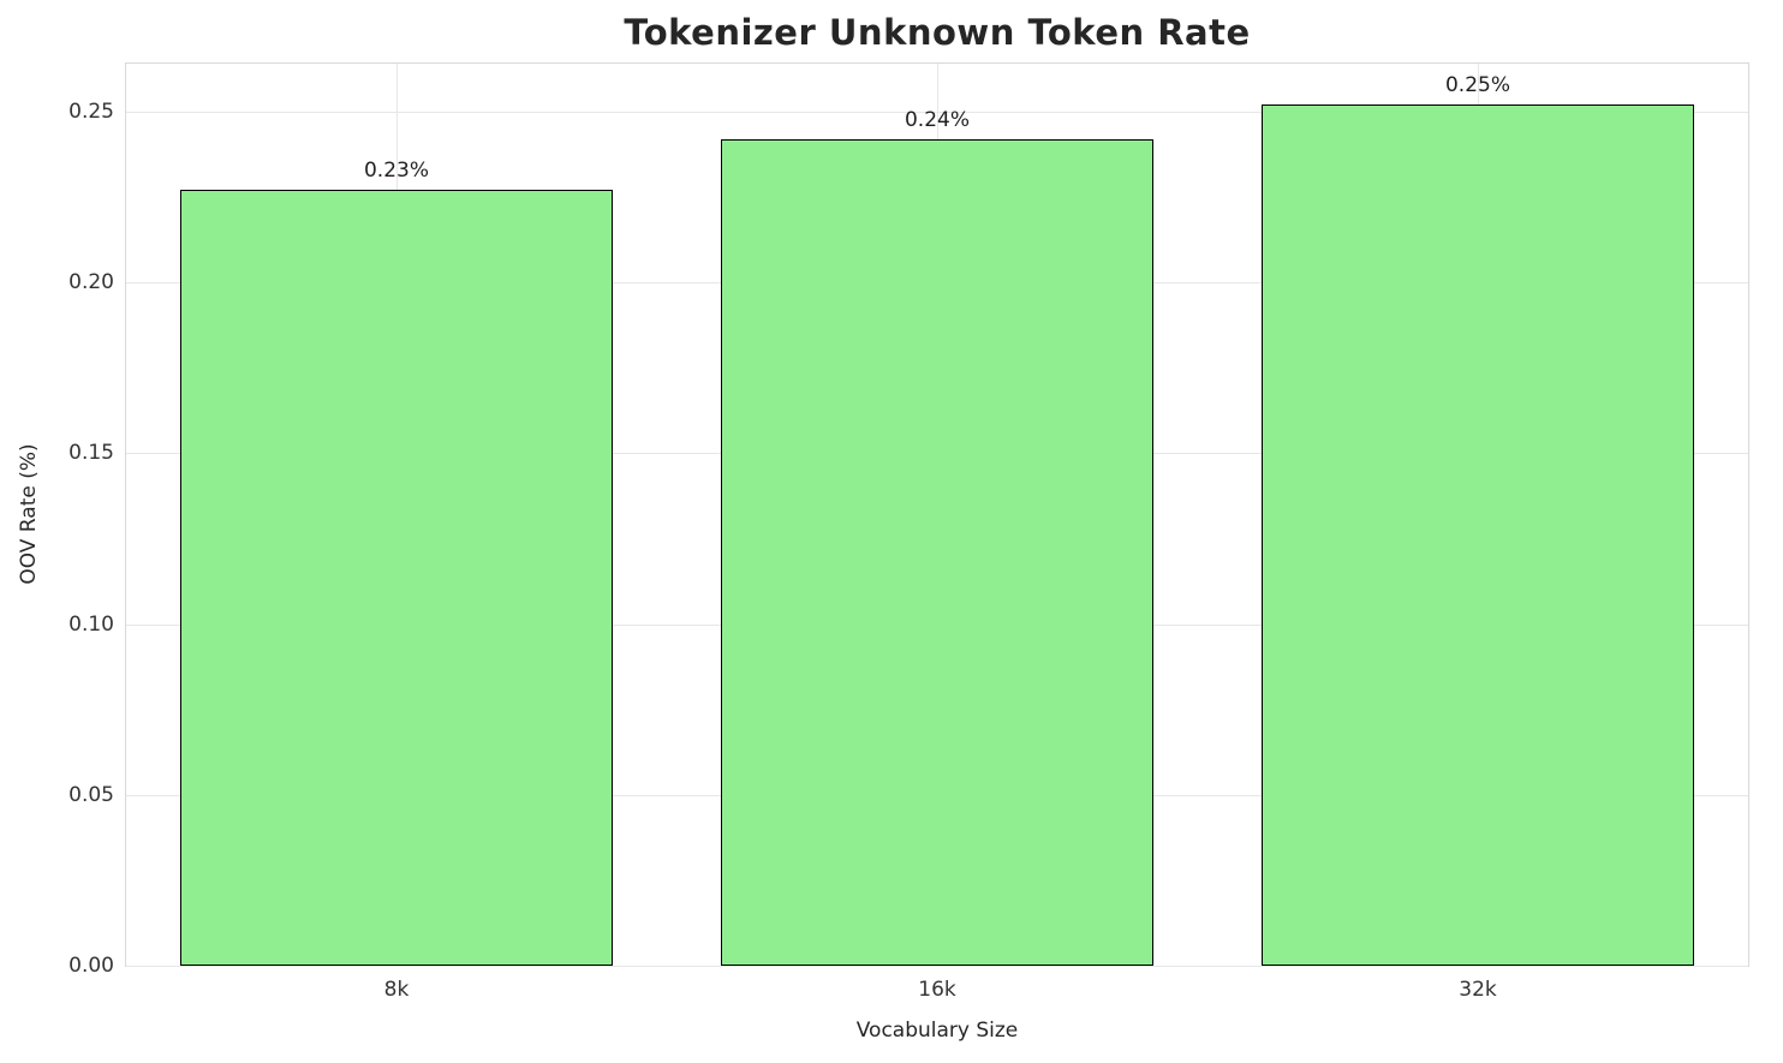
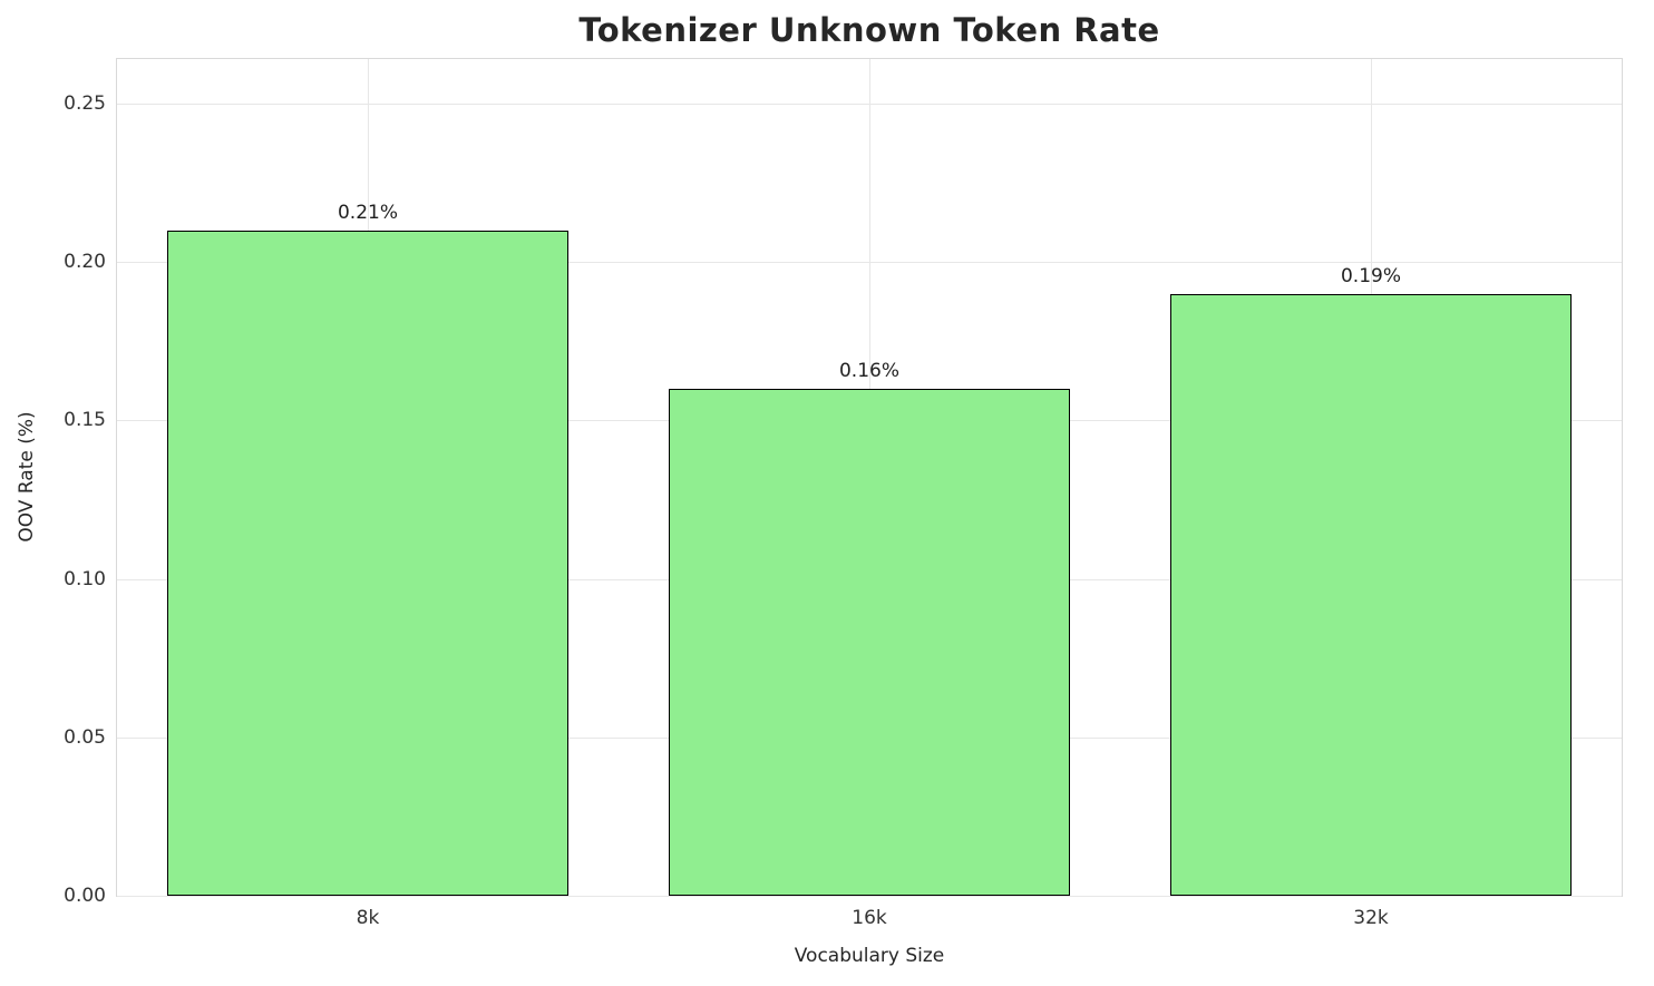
8k: 0.23% -> 0.21%
16k: 0.24% -> 0.16%
32k: 0.25% -> 0.19%
